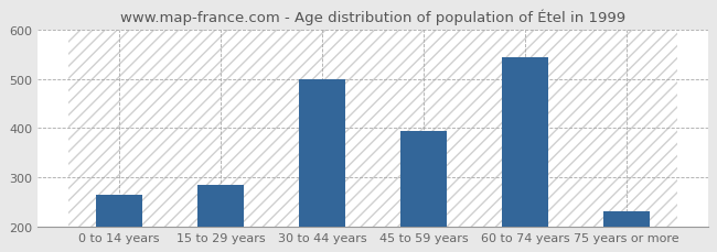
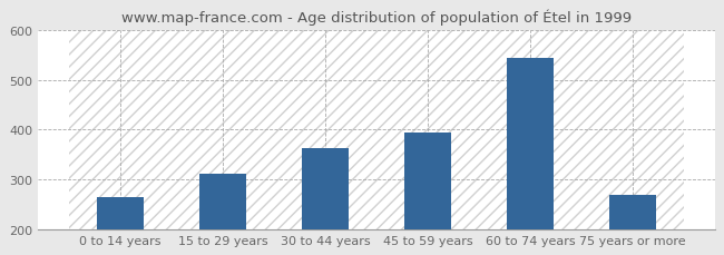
15 to 29 years: 285 -> 312
30 to 44 years: 500 -> 362
75 years or more: 230 -> 269
